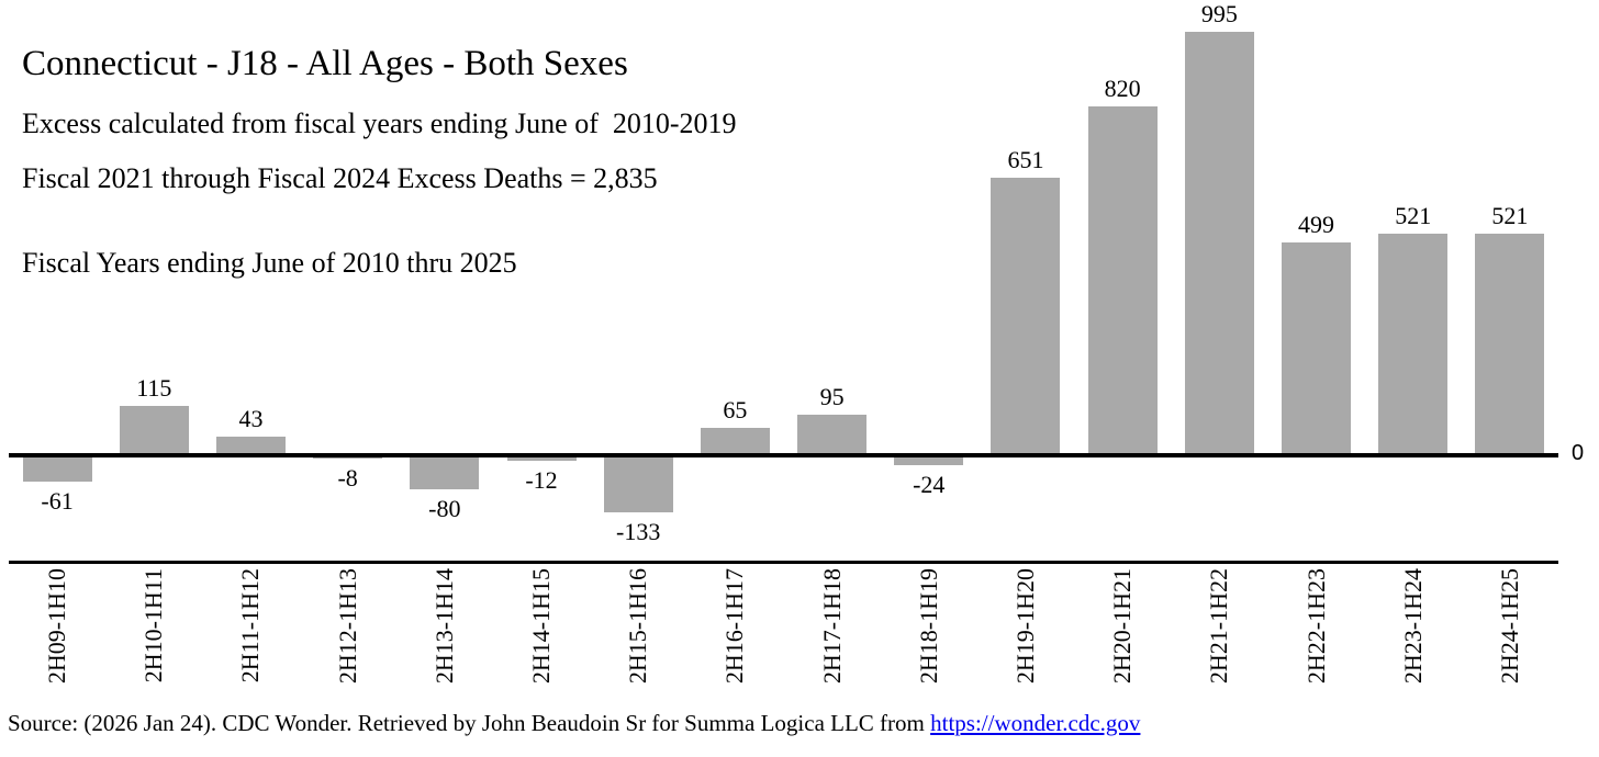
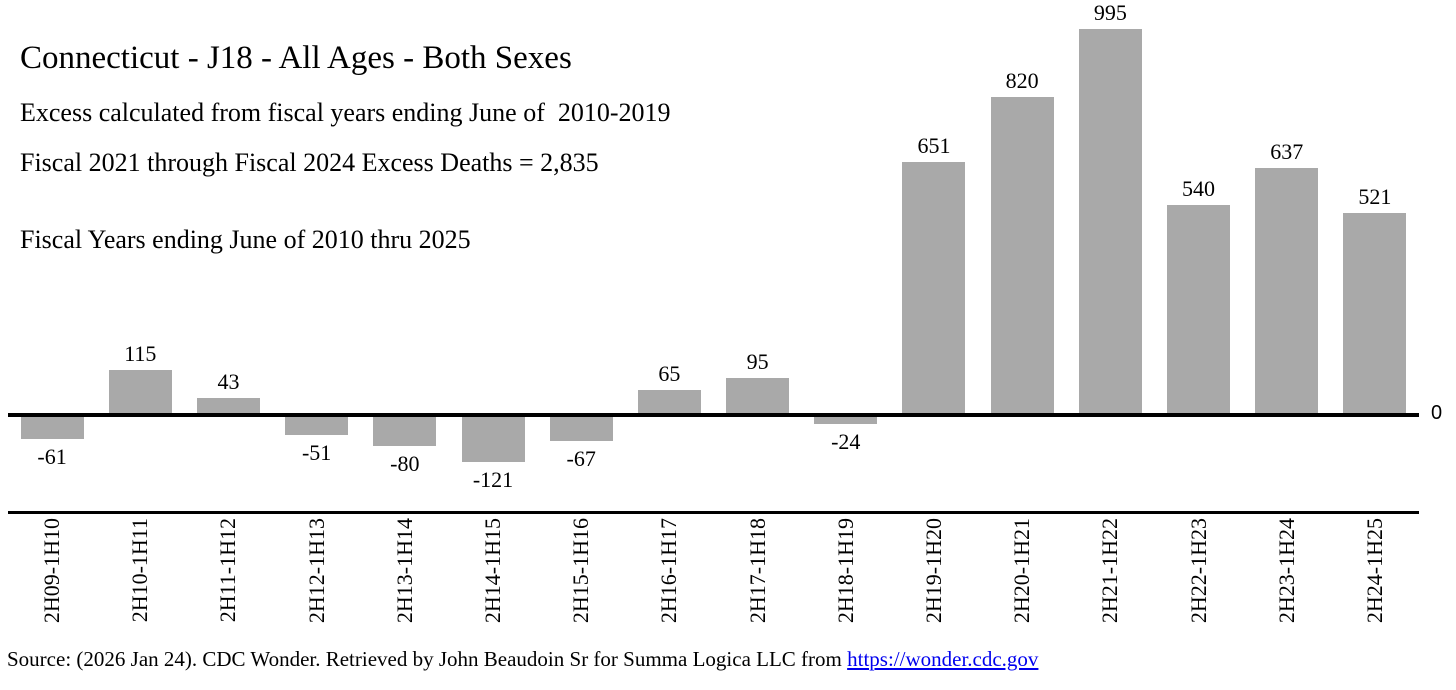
2H12-1H13: -8 -> -51
2H14-1H15: -12 -> -121
2H15-1H16: -133 -> -67
2H22-1H23: 499 -> 540
2H23-1H24: 521 -> 637
